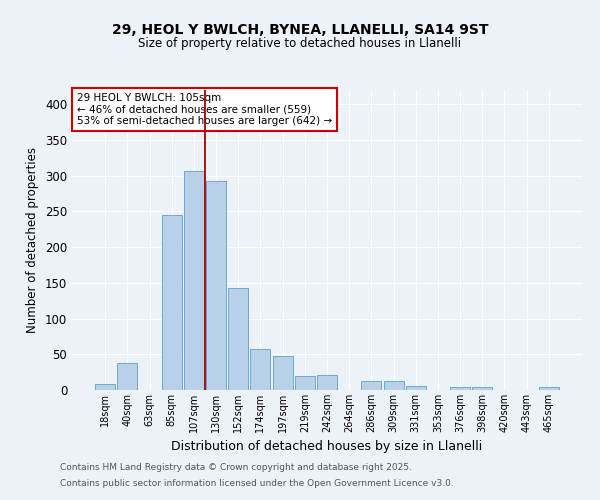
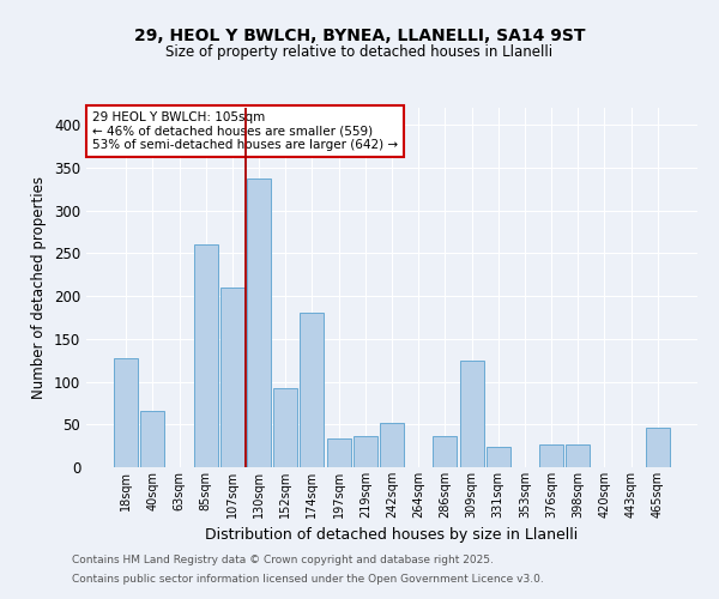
18sqm: 8 -> 128
40sqm: 38 -> 66
85sqm: 245 -> 260
107sqm: 307 -> 210
130sqm: 293 -> 338
152sqm: 143 -> 92
174sqm: 57 -> 180
197sqm: 48 -> 34
219sqm: 20 -> 36
242sqm: 21 -> 52
286sqm: 12 -> 36
309sqm: 13 -> 124
331sqm: 6 -> 24
376sqm: 4 -> 26
398sqm: 4 -> 26
465sqm: 4 -> 46
